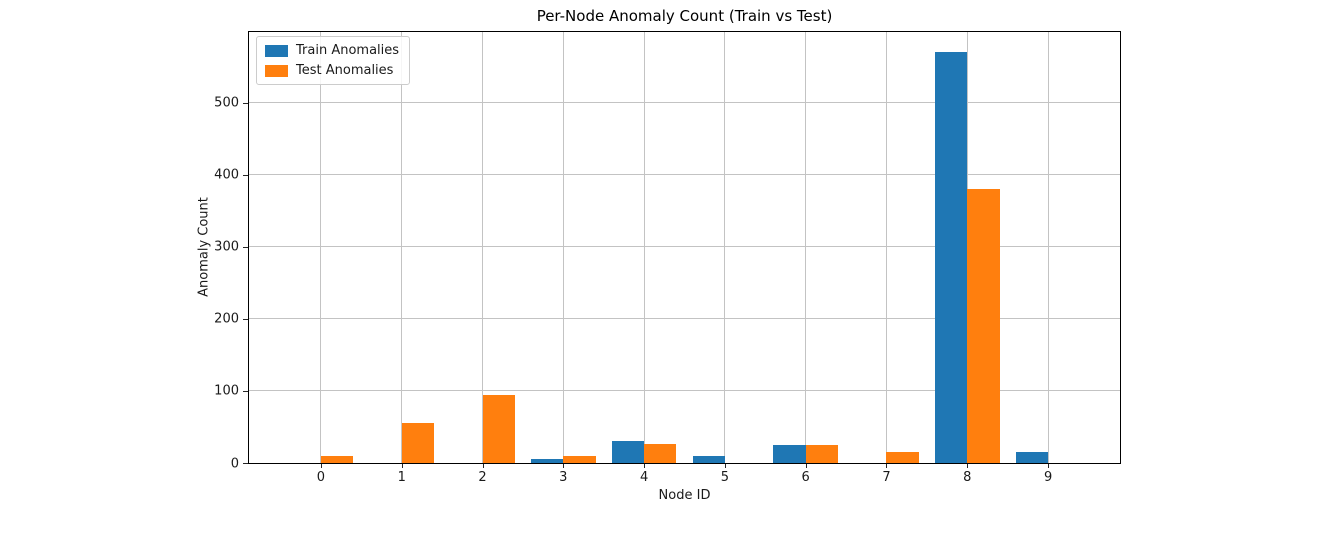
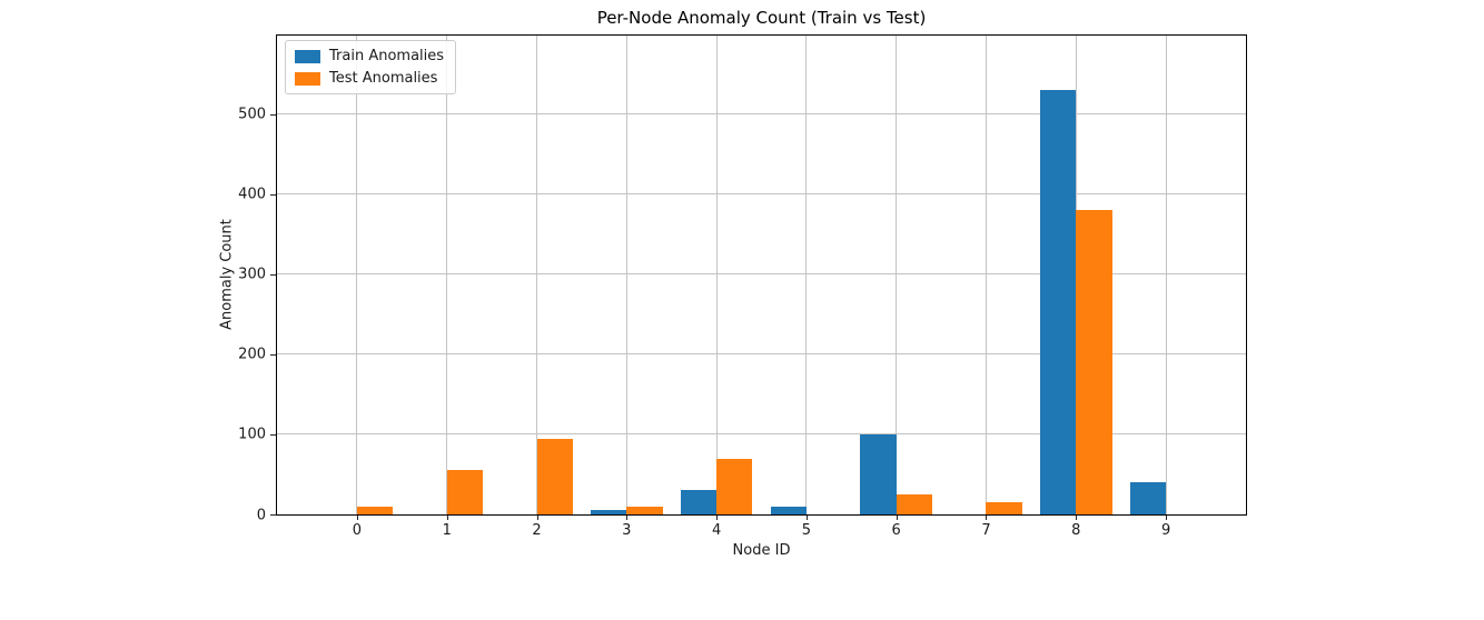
Test Anomalies/4: 30 -> 70
Train Anomalies/6: 20 -> 100
Train Anomalies/8: 570 -> 530
Train Anomalies/9: 20 -> 40
